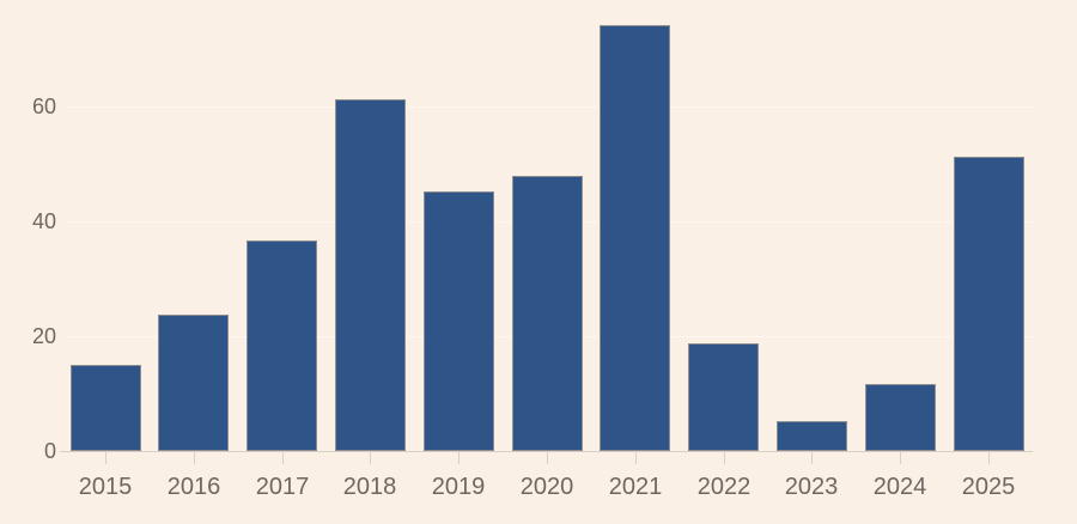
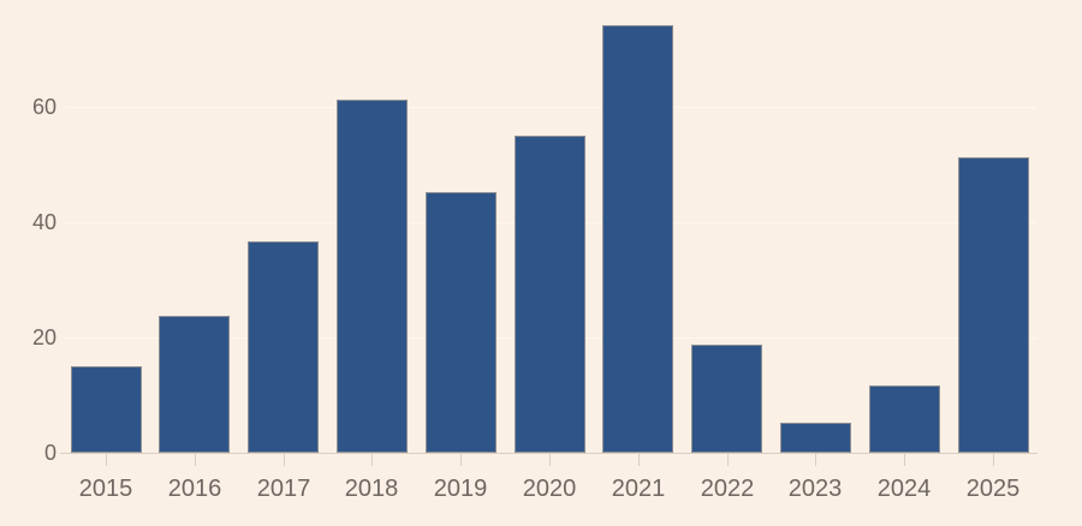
2020: 48 -> 55
